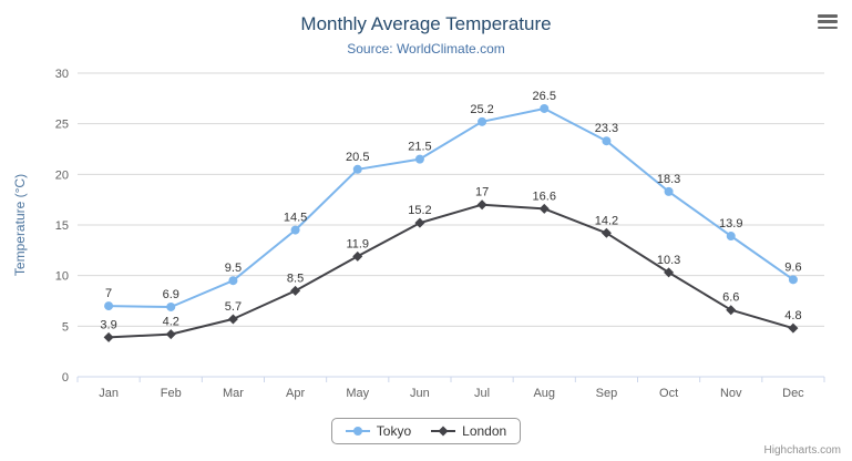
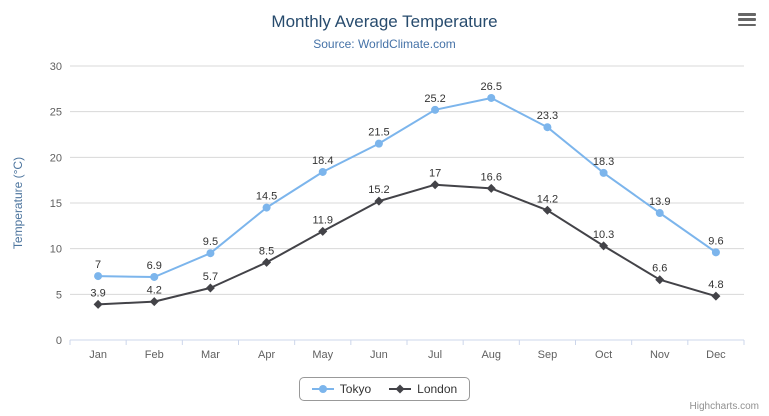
Tokyo/May: 20.5 -> 18.4
